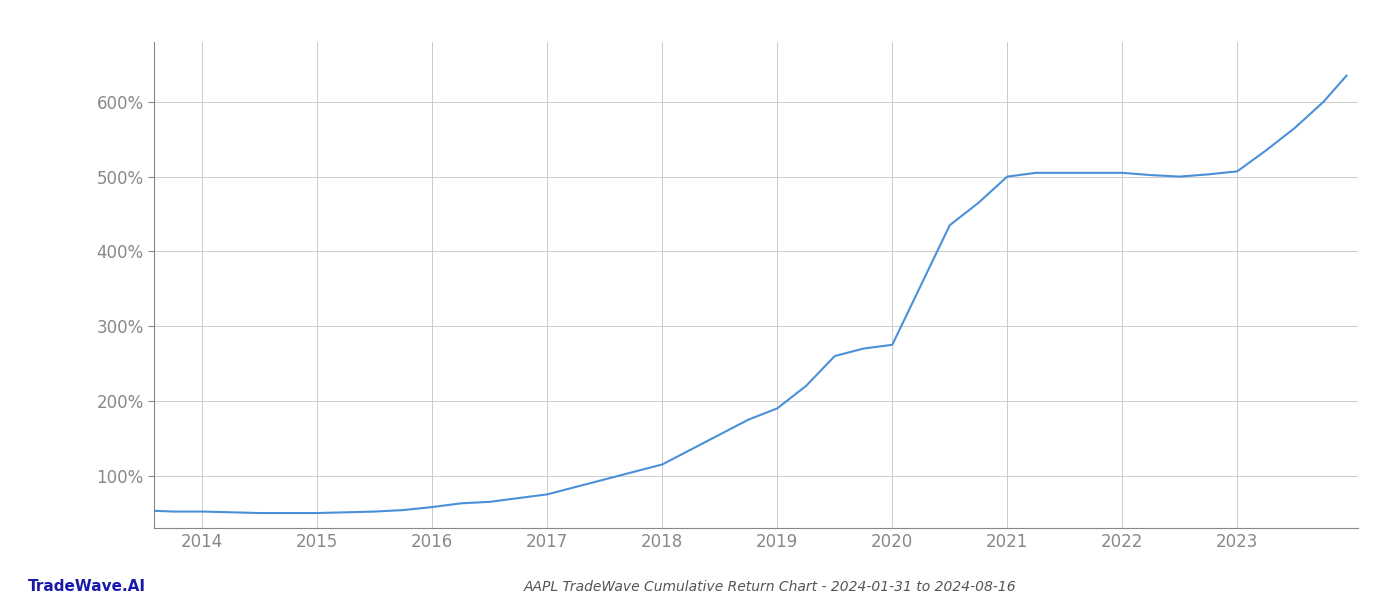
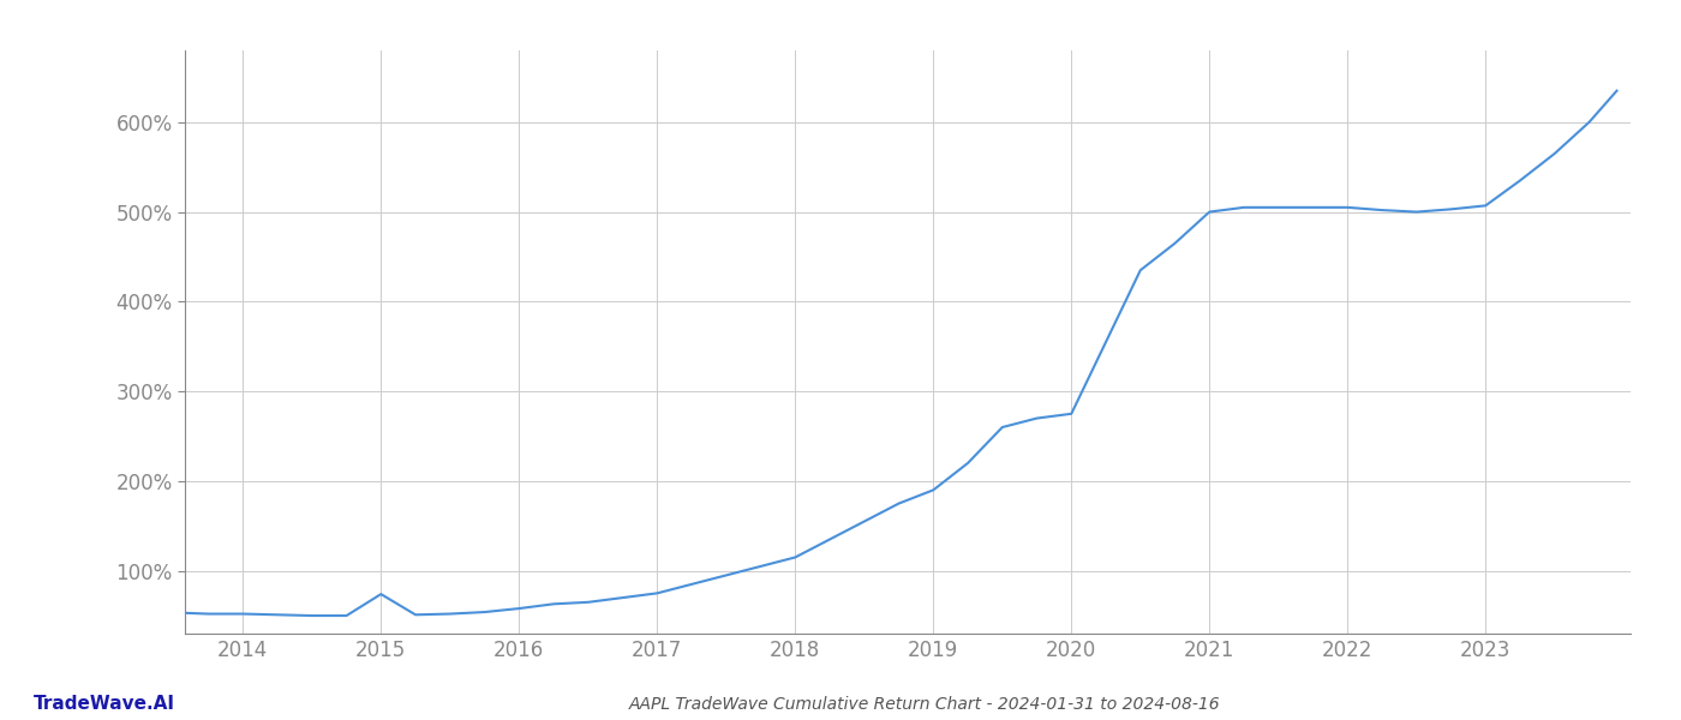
2015: 50% -> 74%
